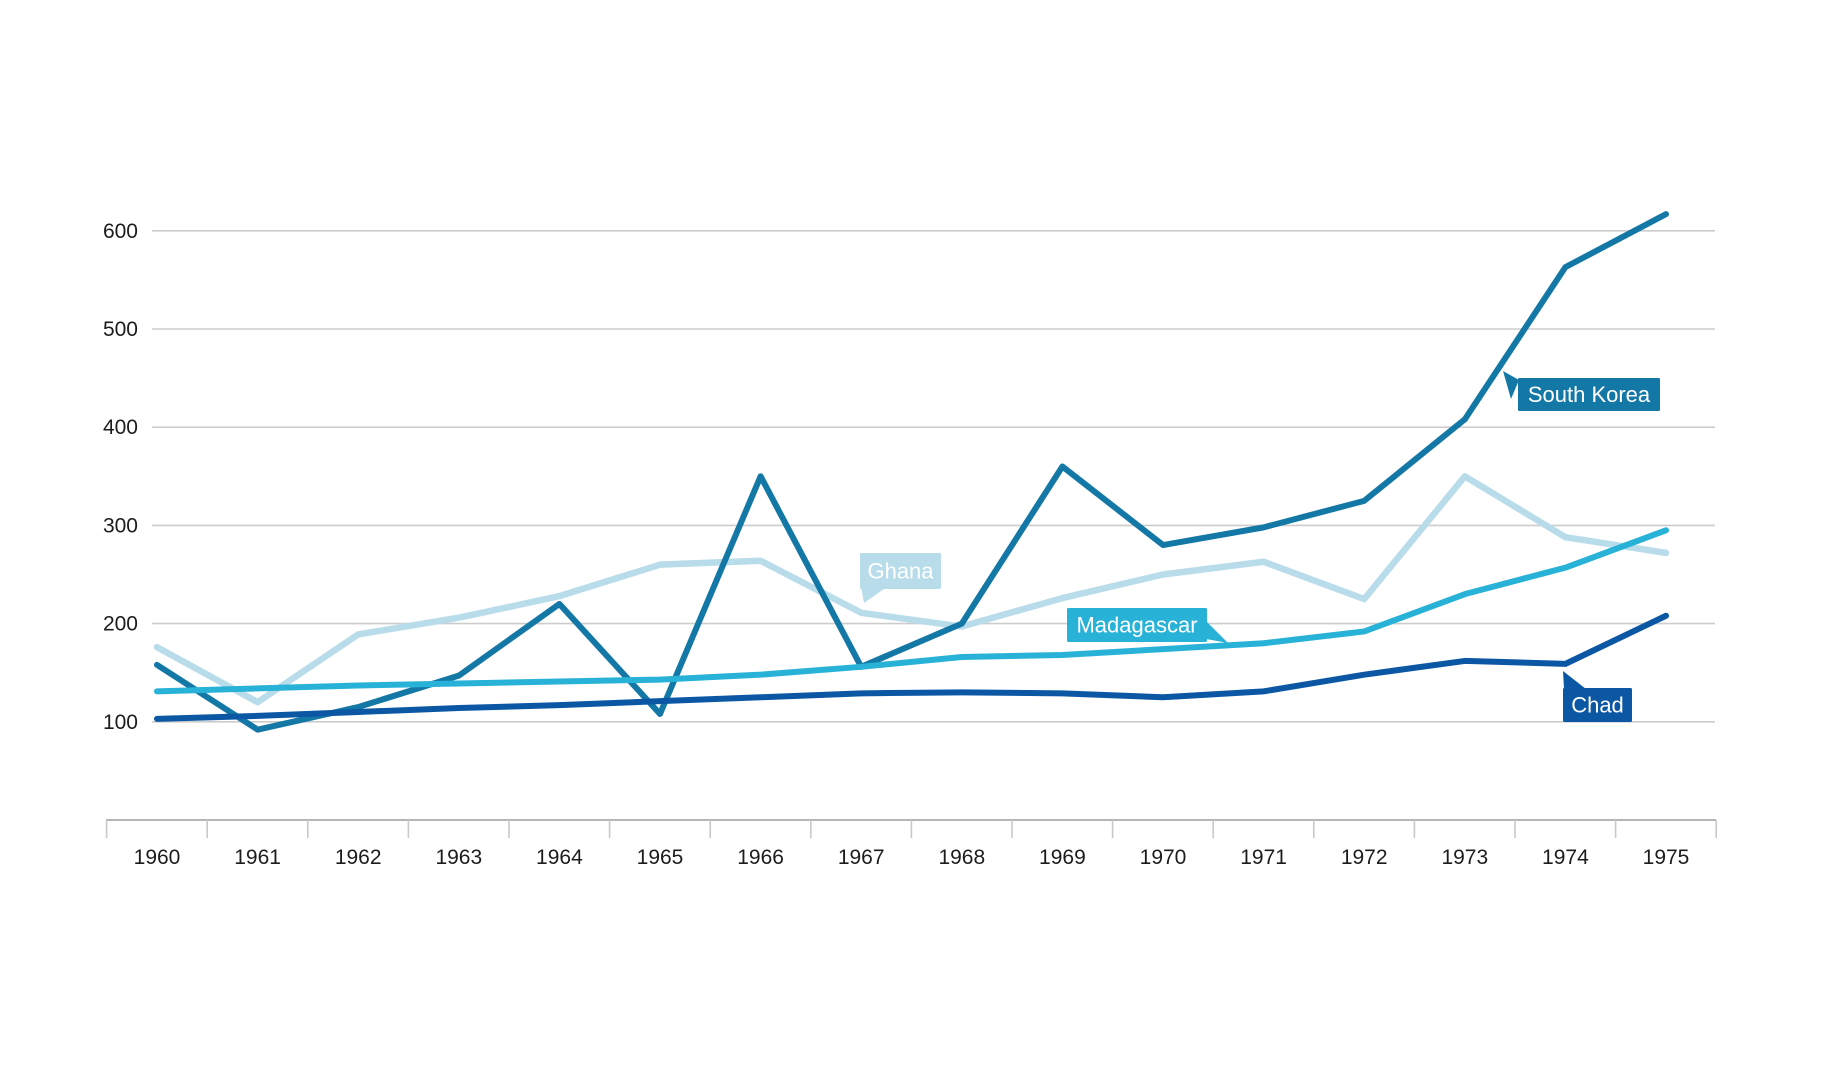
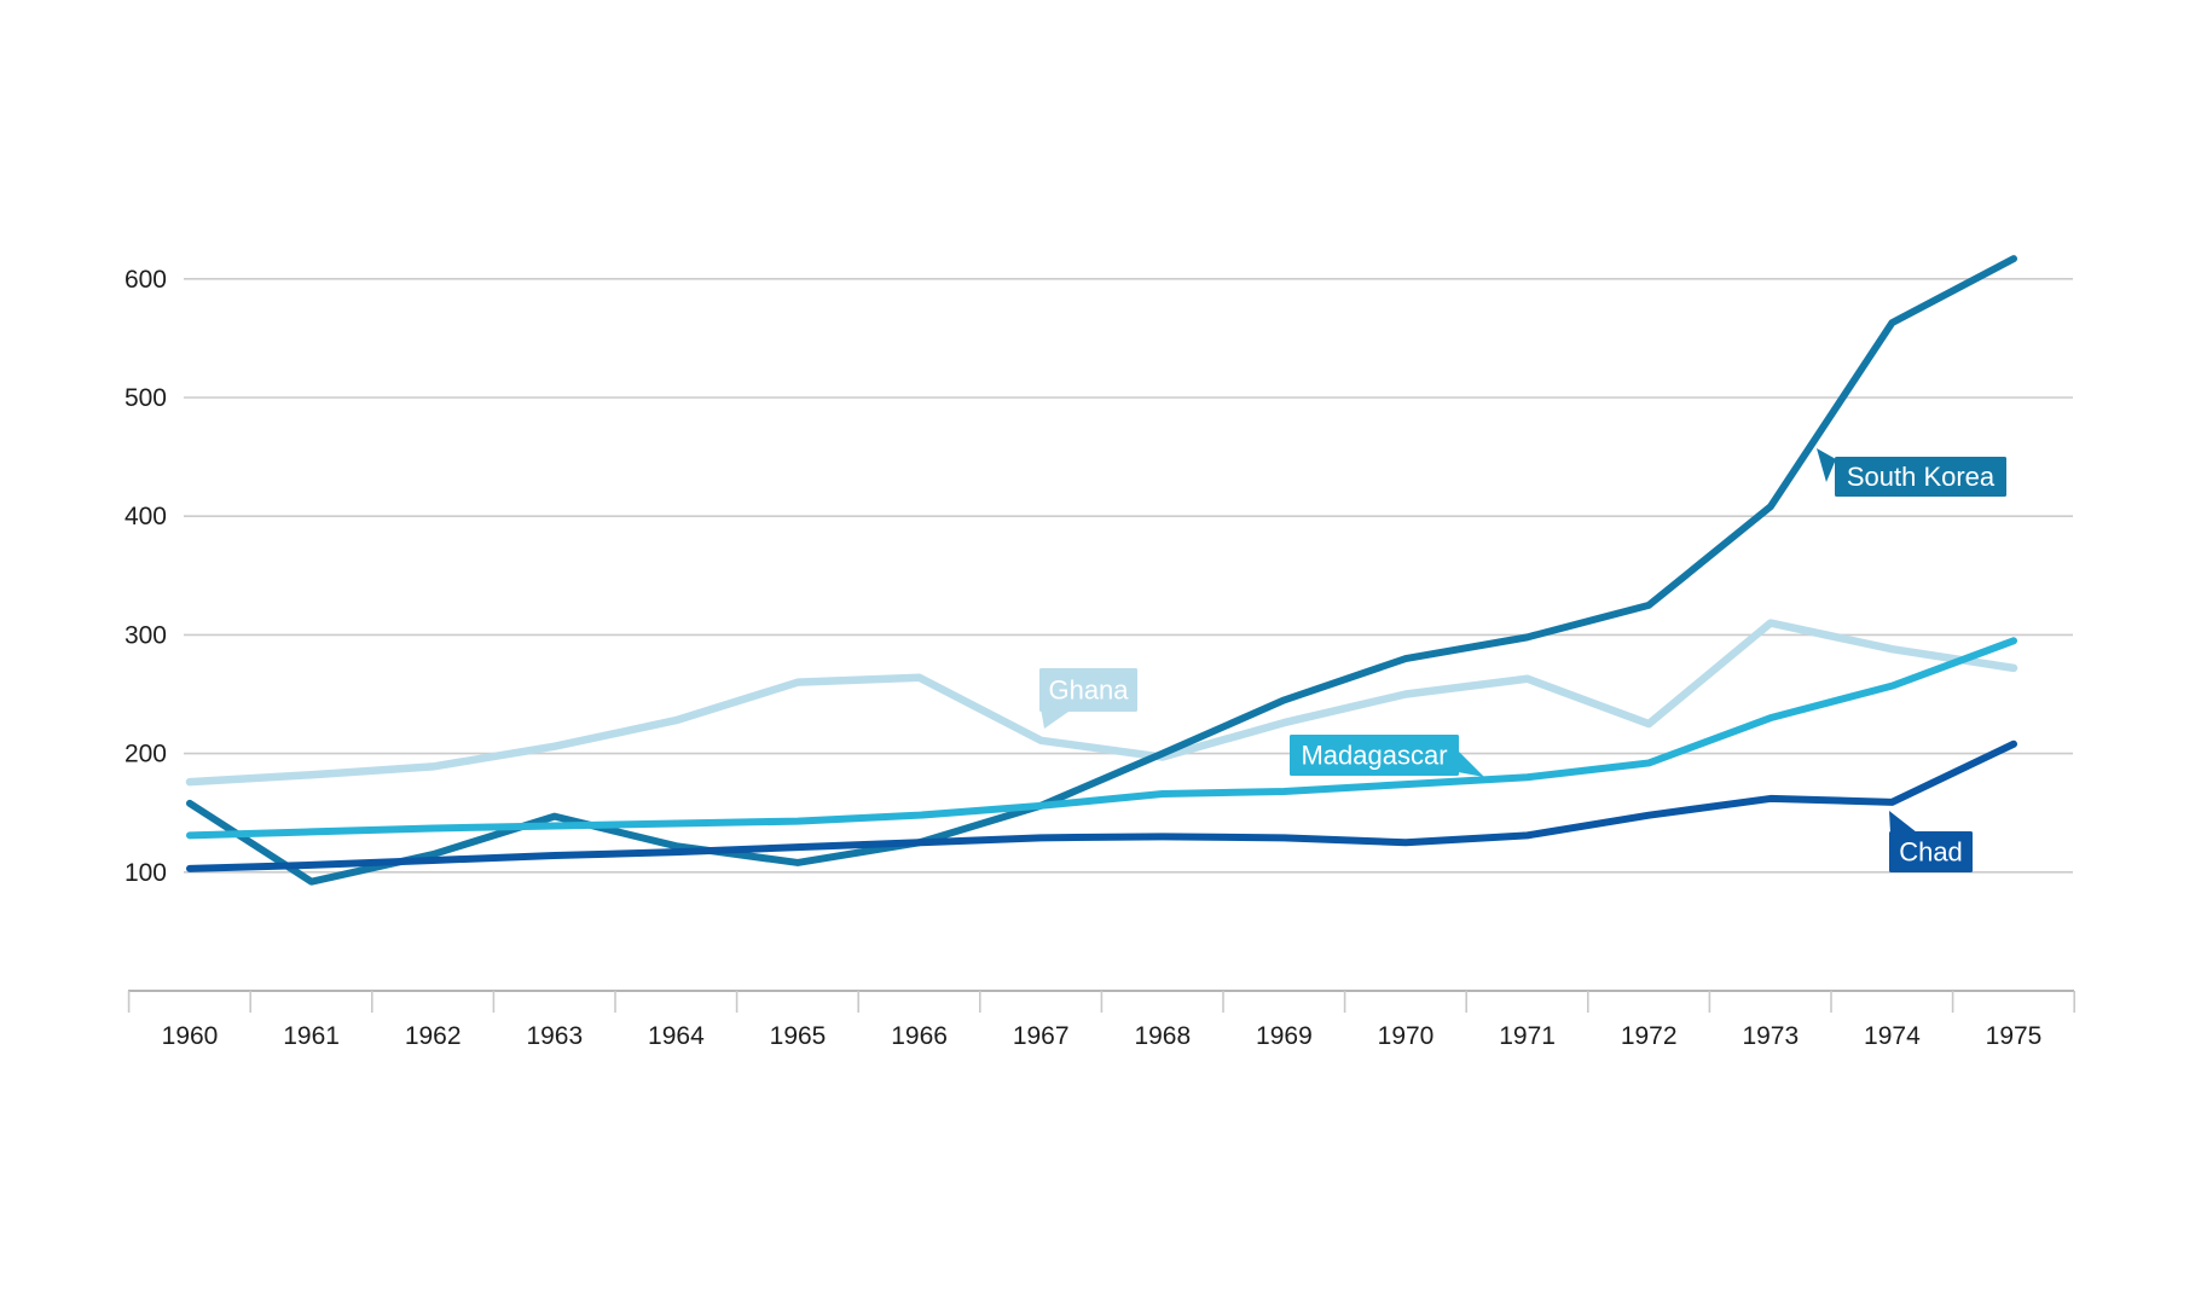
Ghana/1961: 120 -> 180
South Korea/1964: 220 -> 120
South Korea/1966: 350 -> 120
South Korea/1969: 360 -> 240
Ghana/1973: 350 -> 310
